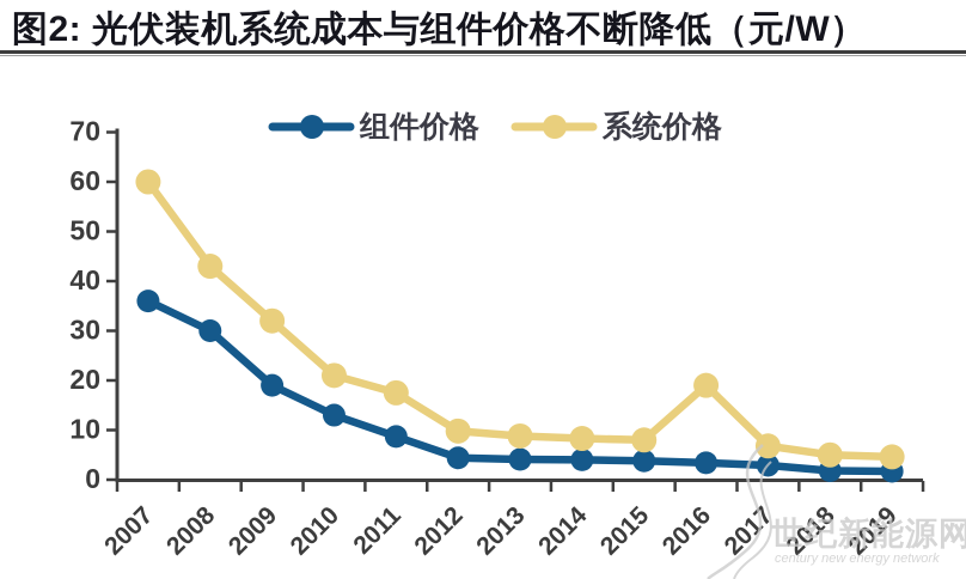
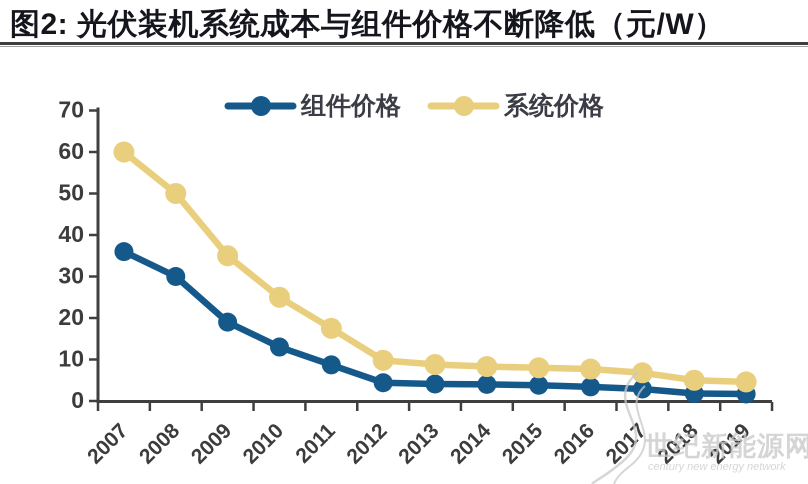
系统价格/2008: 43 -> 50
系统价格/2009: 32 -> 35
系统价格/2010: 21 -> 25
系统价格/2016: 19 -> 8
